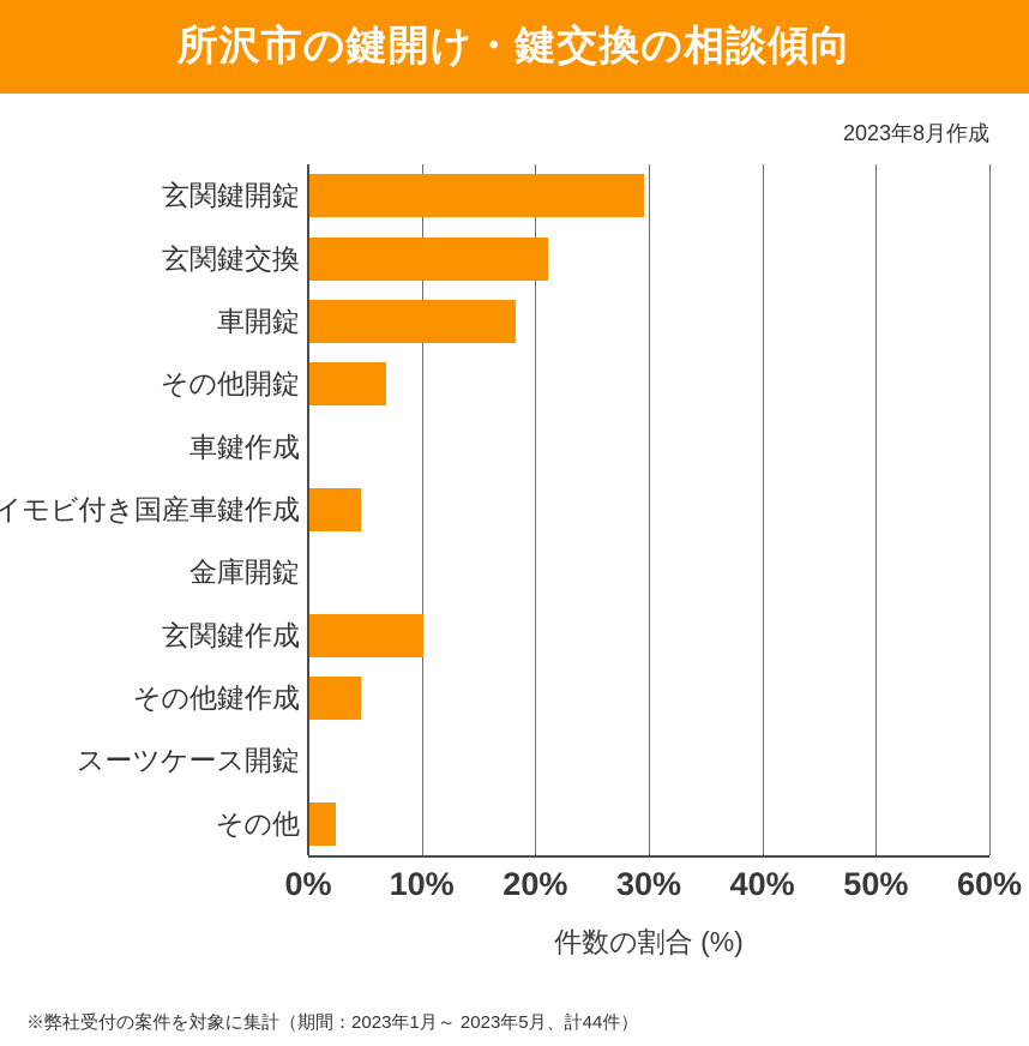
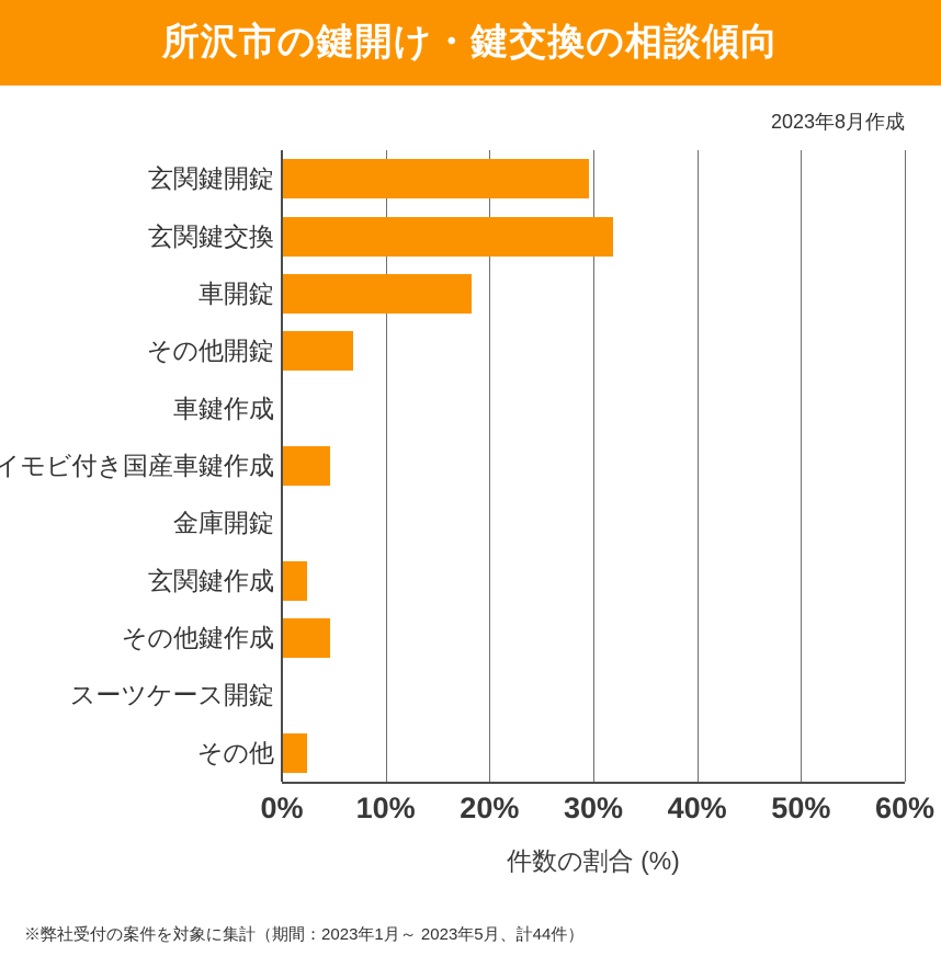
玄関鍵交換: 21% -> 32%
玄関鍵作成: 10% -> 2%
